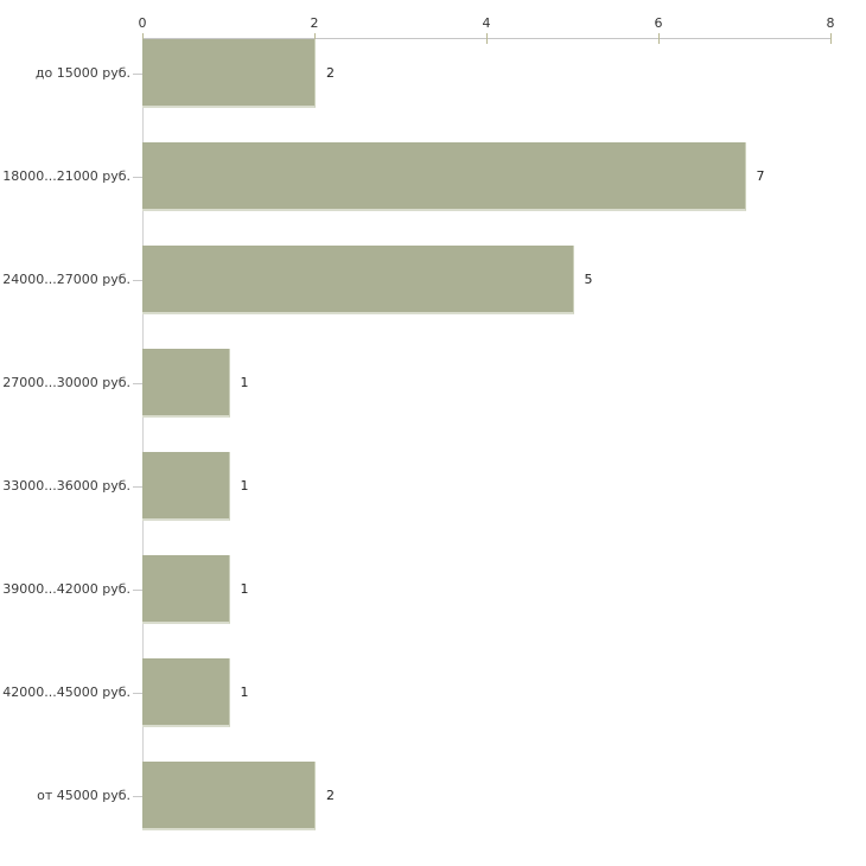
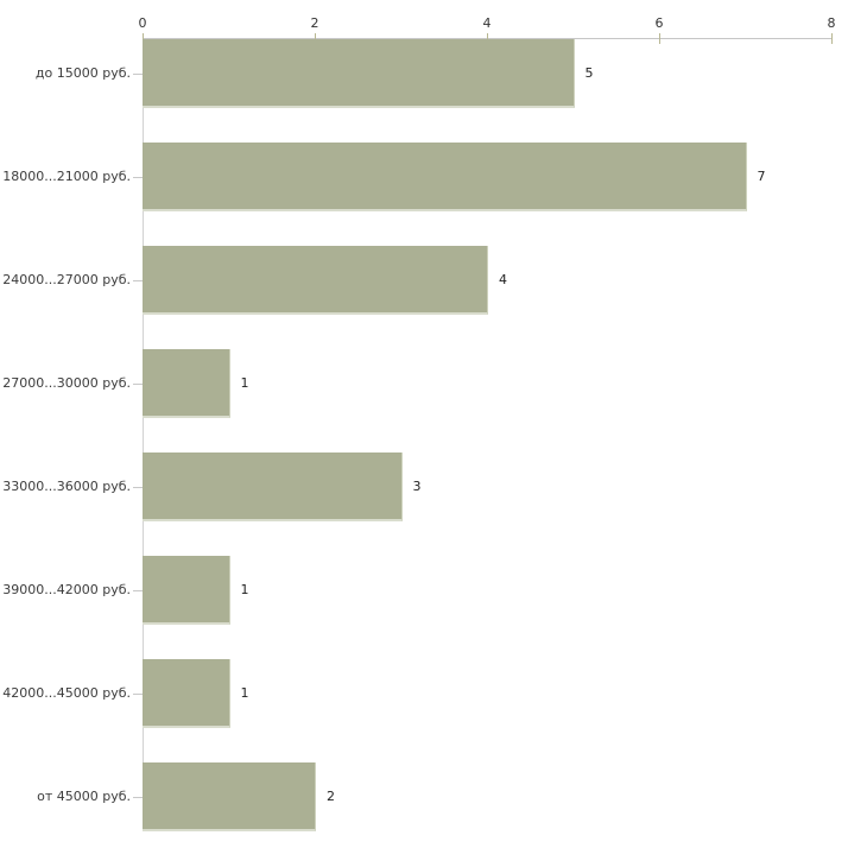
до 15000 руб.: 2 -> 5
24000...27000 руб.: 5 -> 4
33000...36000 руб.: 1 -> 3
